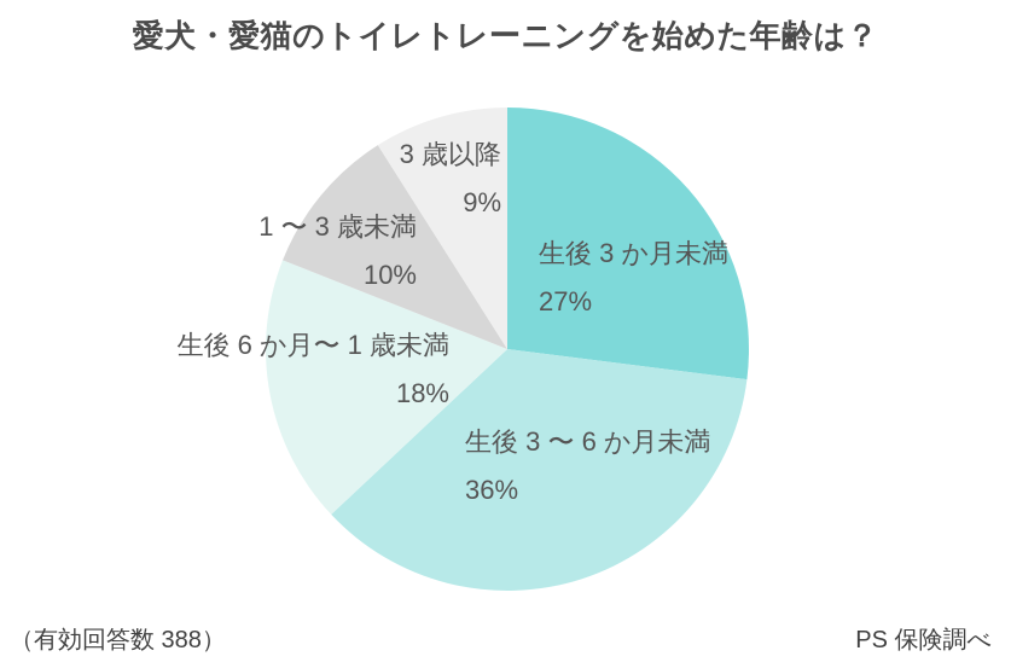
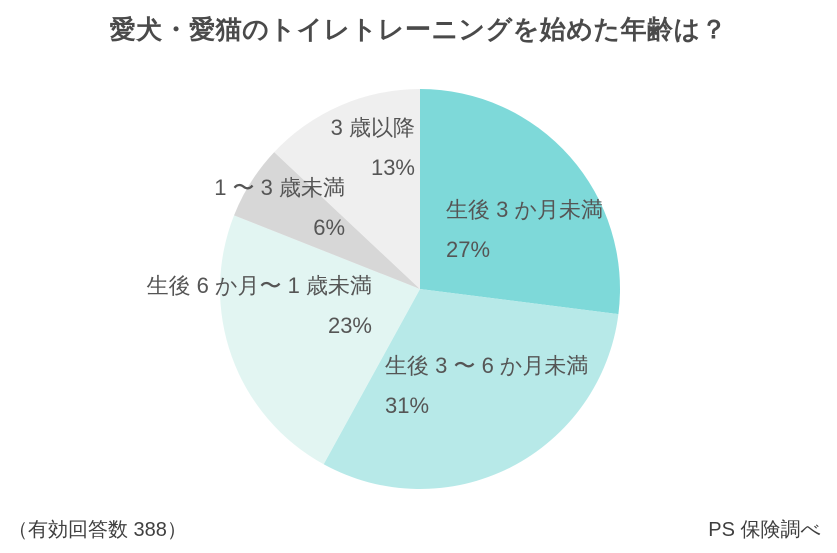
生後 3 〜 6 か月未満: 36% -> 31%
生後 6 か月〜 1 歳未満: 18% -> 23%
1 〜 3 歳未満: 10% -> 6%
3 歳以降: 9% -> 13%
